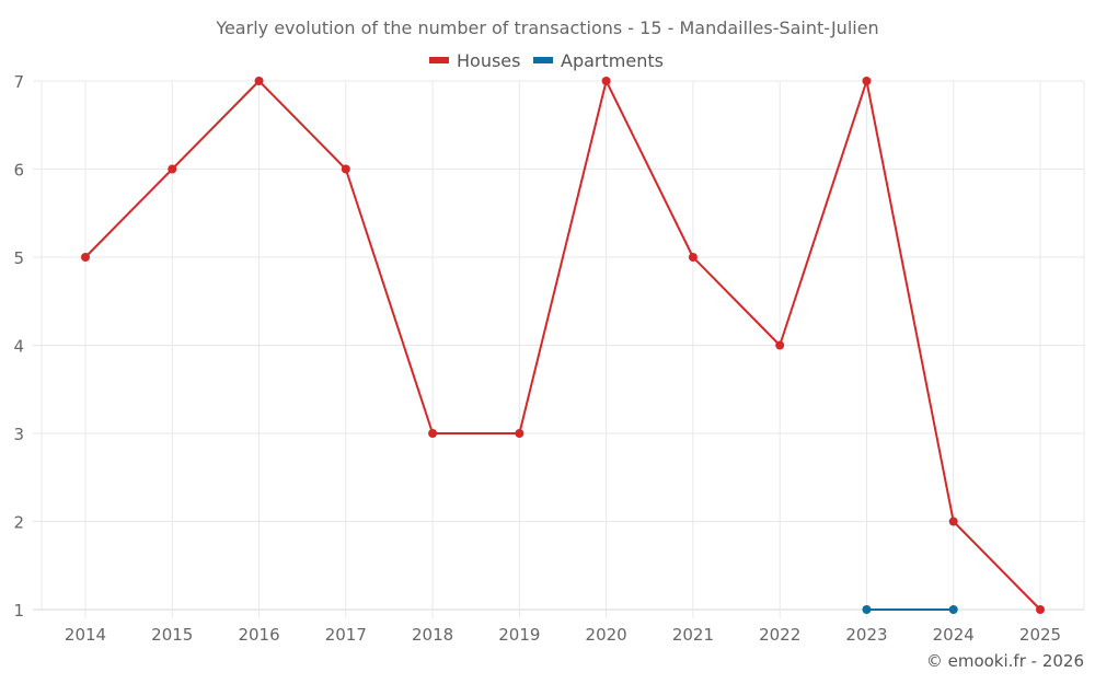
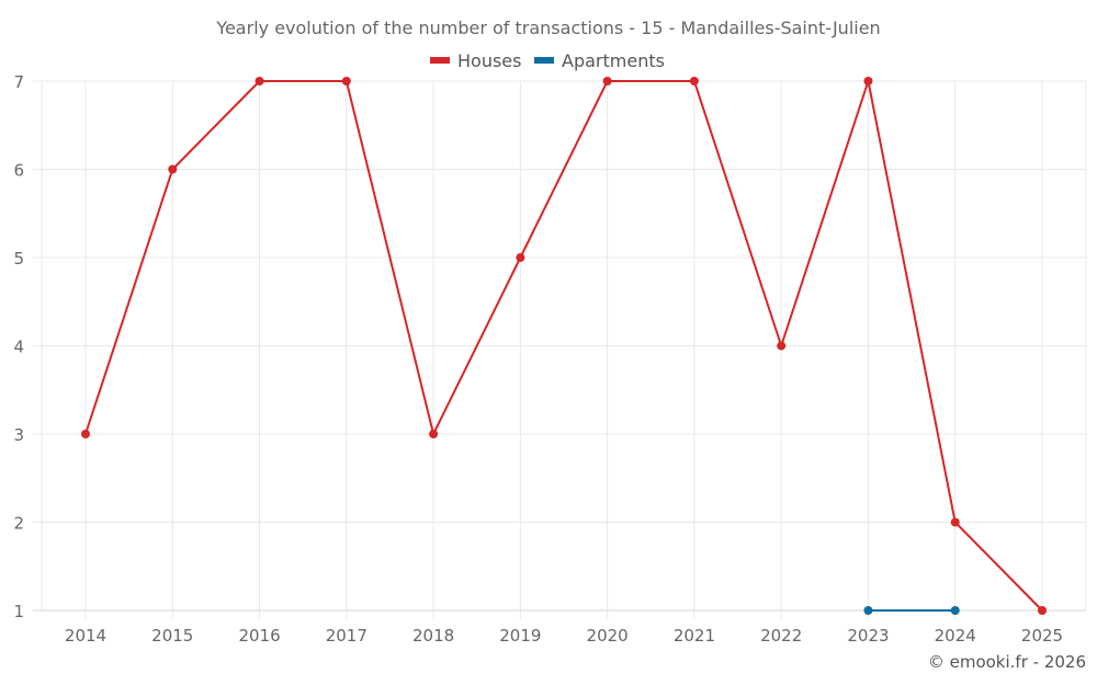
Houses/2014: 5 -> 3
Houses/2017: 6 -> 7
Houses/2019: 3 -> 5
Houses/2021: 5 -> 7
